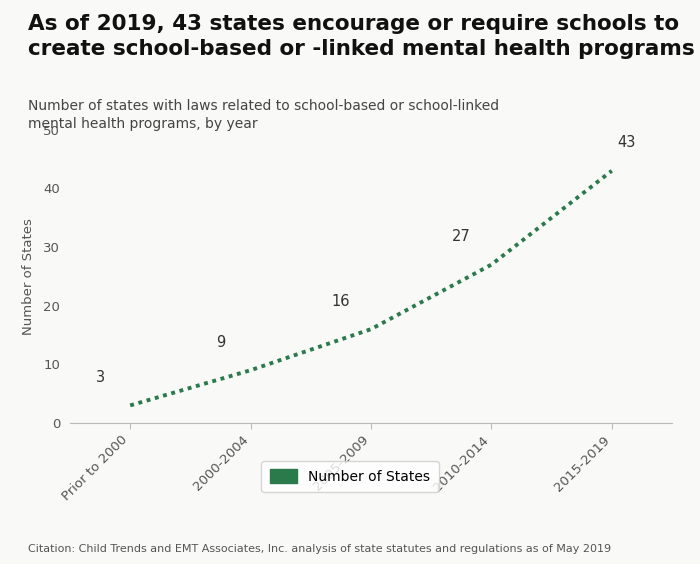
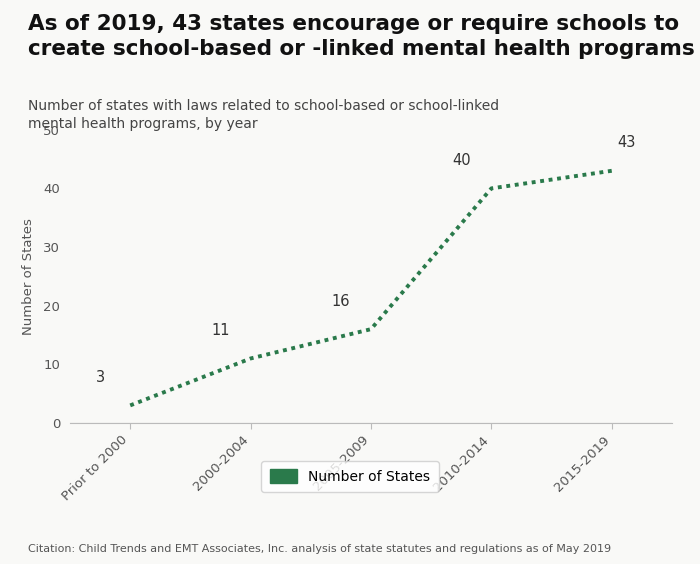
2000-2004: 9 -> 11
2010-2014: 27 -> 40
